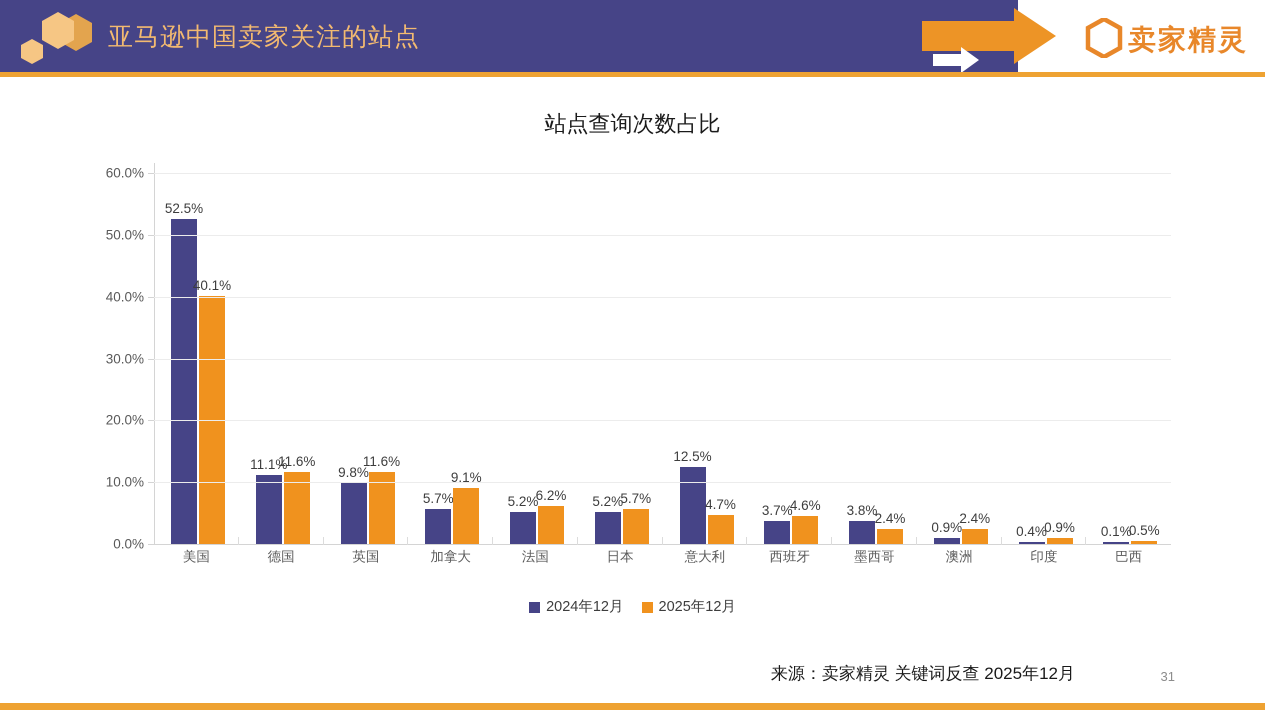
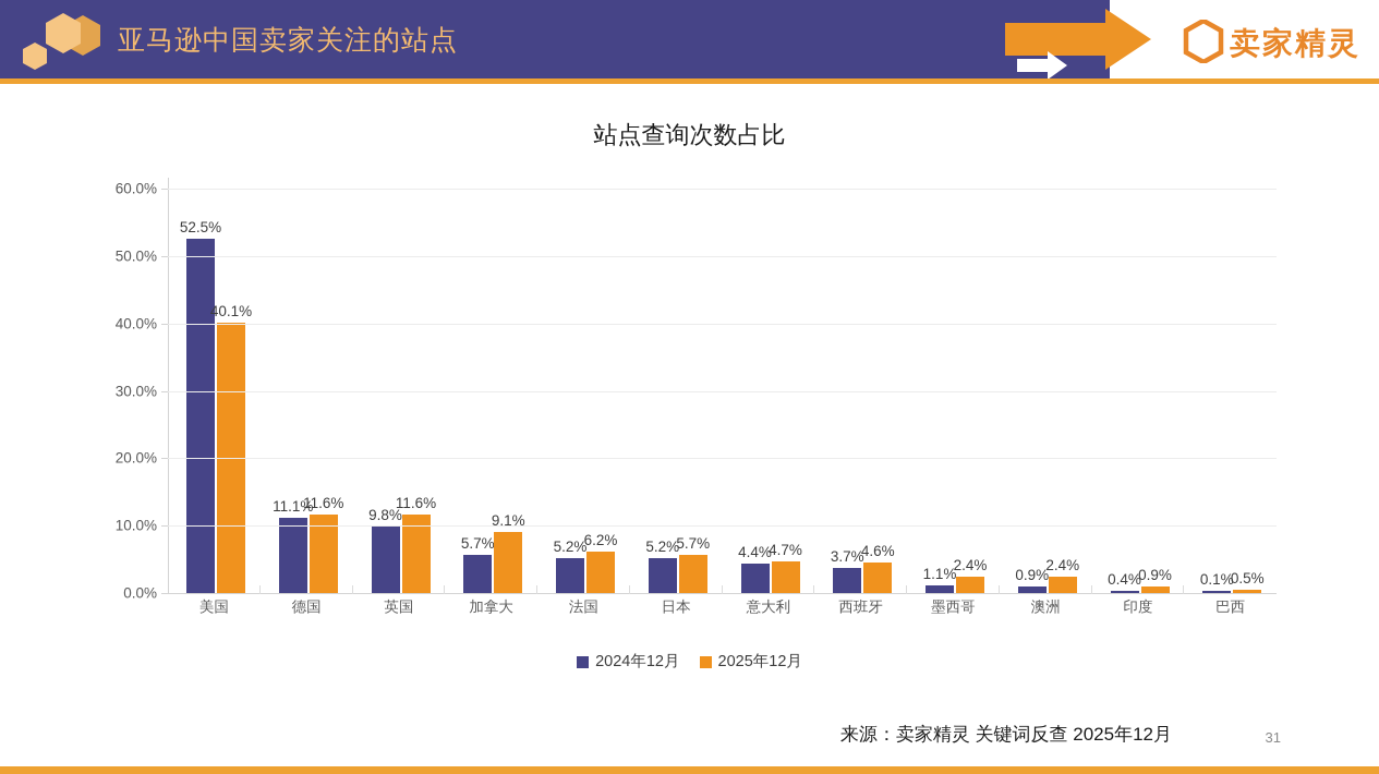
2024年12月/意大利: 12.5% -> 4.4%
2024年12月/墨西哥: 3.8% -> 1.1%
